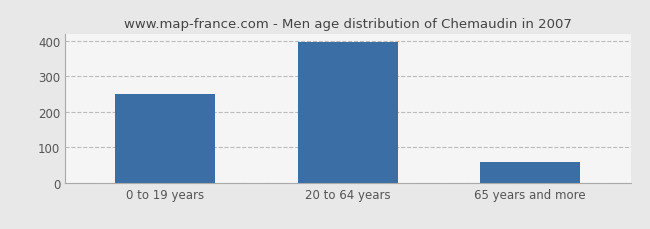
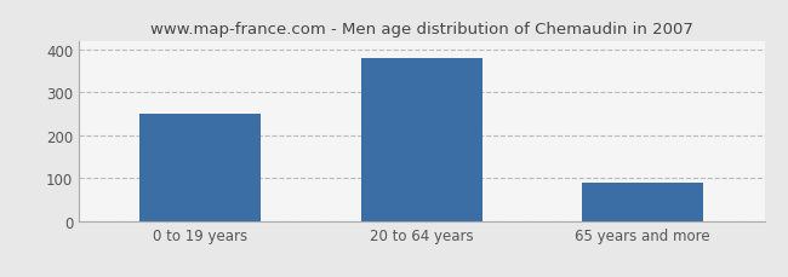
20 to 64 years: 395 -> 380
65 years and more: 60 -> 90
